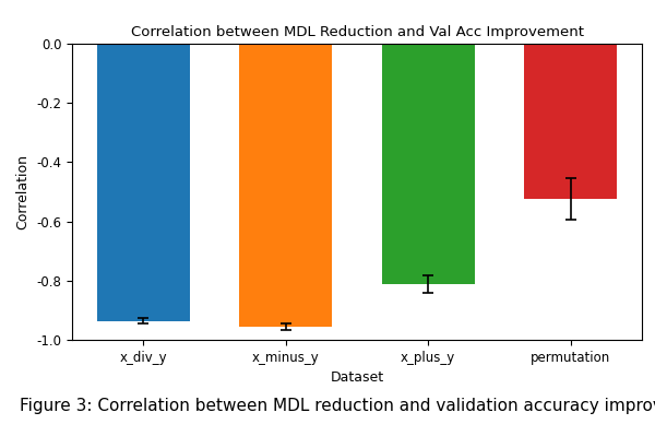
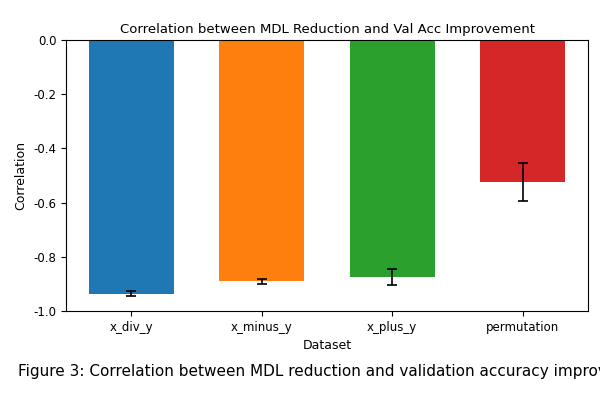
x_minus_y: -0.955 -> -0.890
x_plus_y: -0.810 -> -0.875
